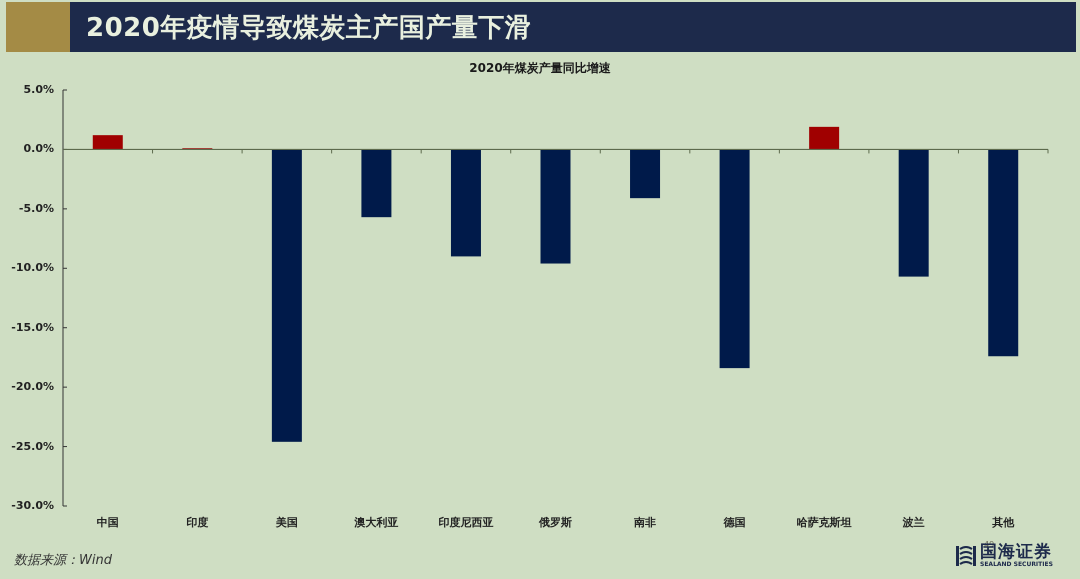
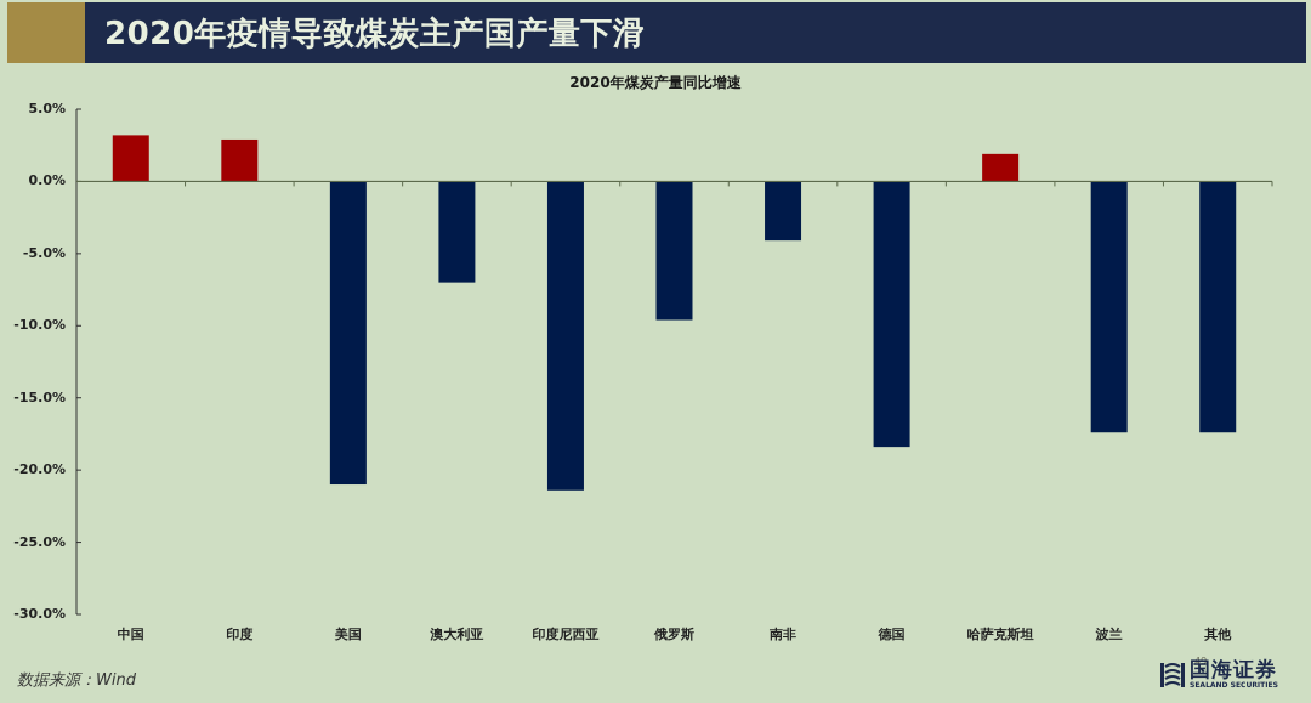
中国: 1.2% -> 3.2%
印度: 0.1% -> 2.9%
美国: -24.6% -> -21.0%
澳大利亚: -5.7% -> -7.0%
印度尼西亚: -9.0% -> -21.4%
波兰: -10.7% -> -17.4%
